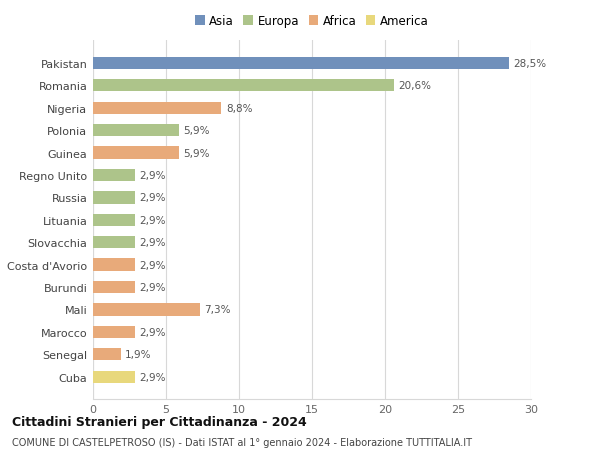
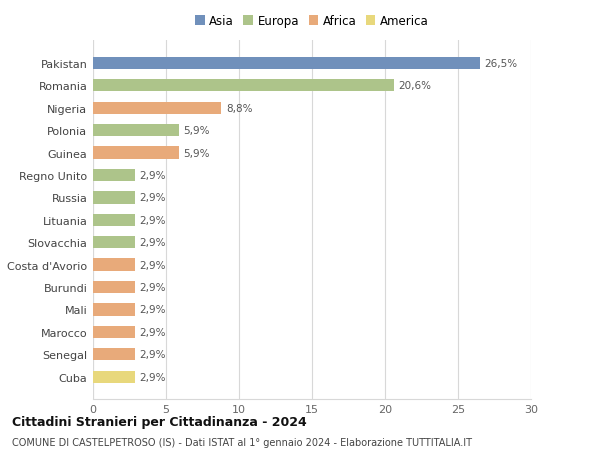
Pakistan: 28,5% -> 26,5%
Mali: 7,3% -> 2,9%
Senegal: 1,9% -> 2,9%
